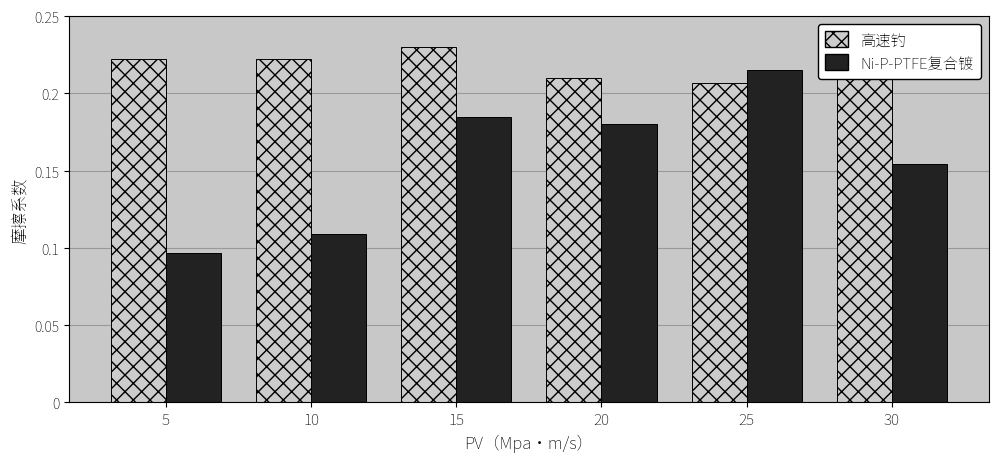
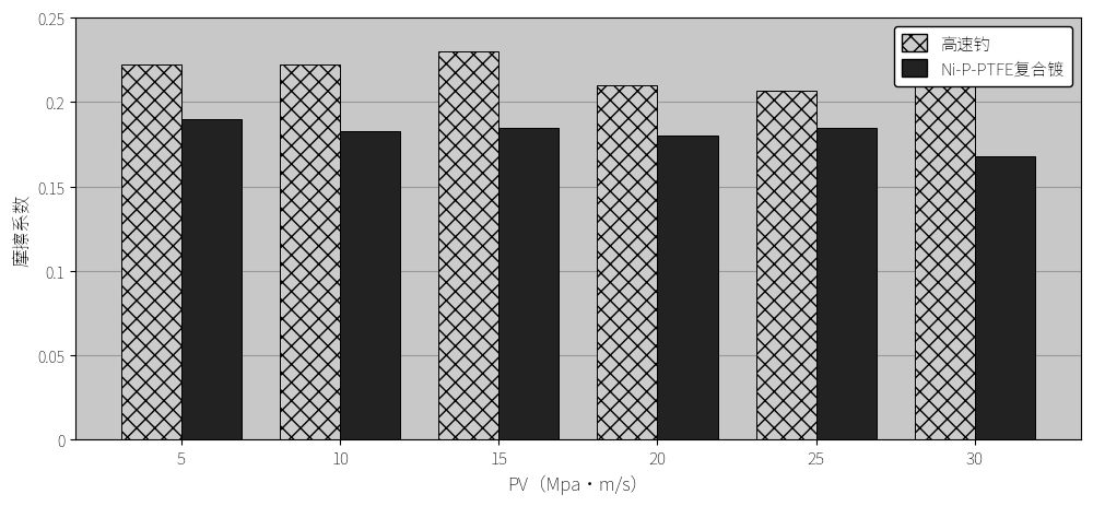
Ni-P-PTFE复合镀/5: 0.097 -> 0.190
Ni-P-PTFE复合镀/10: 0.109 -> 0.183
Ni-P-PTFE复合镀/25: 0.215 -> 0.185
Ni-P-PTFE复合镀/30: 0.154 -> 0.168
